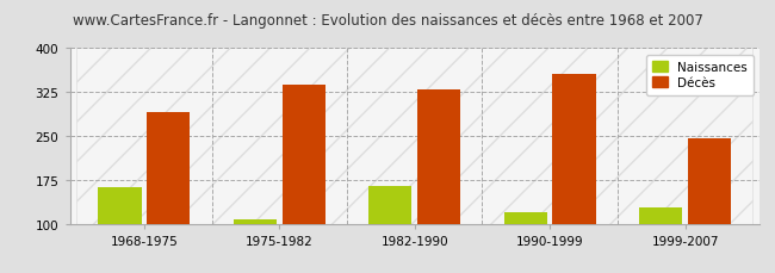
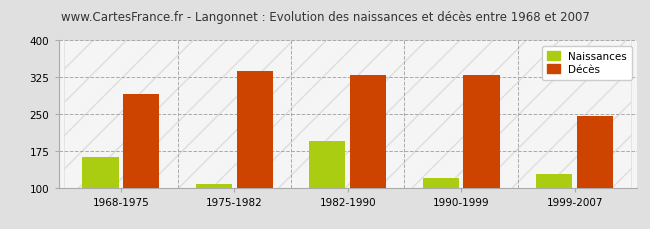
Naissances/1982-1990: 165 -> 195
Décès/1990-1999: 355 -> 330
